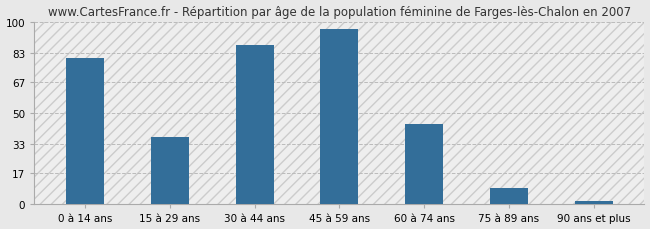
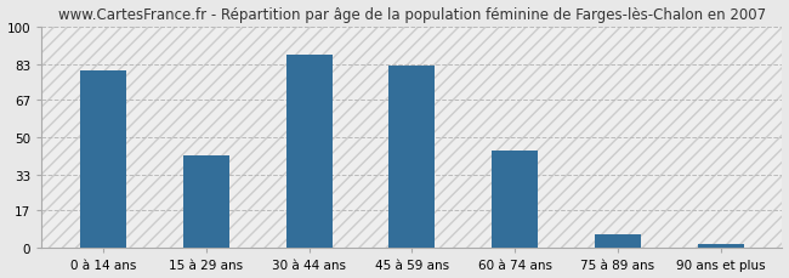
15 à 29 ans: 37 -> 42
45 à 59 ans: 96 -> 82
75 à 89 ans: 9 -> 6
